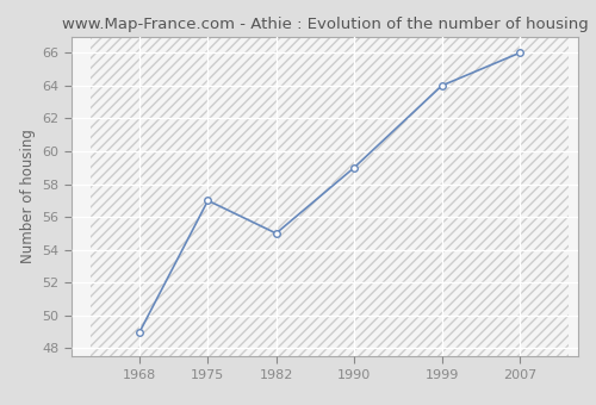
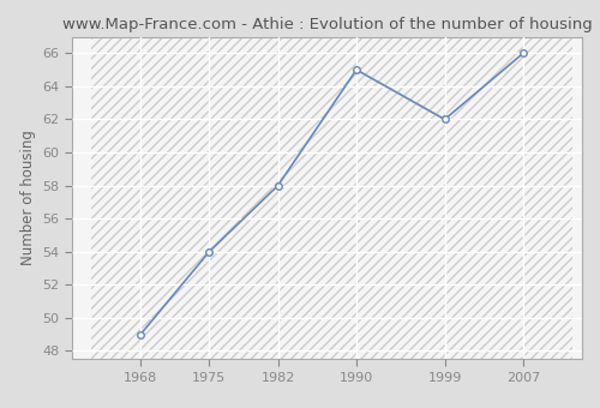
1975: 57 -> 54
1982: 55 -> 58
1990: 59 -> 65
1999: 64 -> 62
